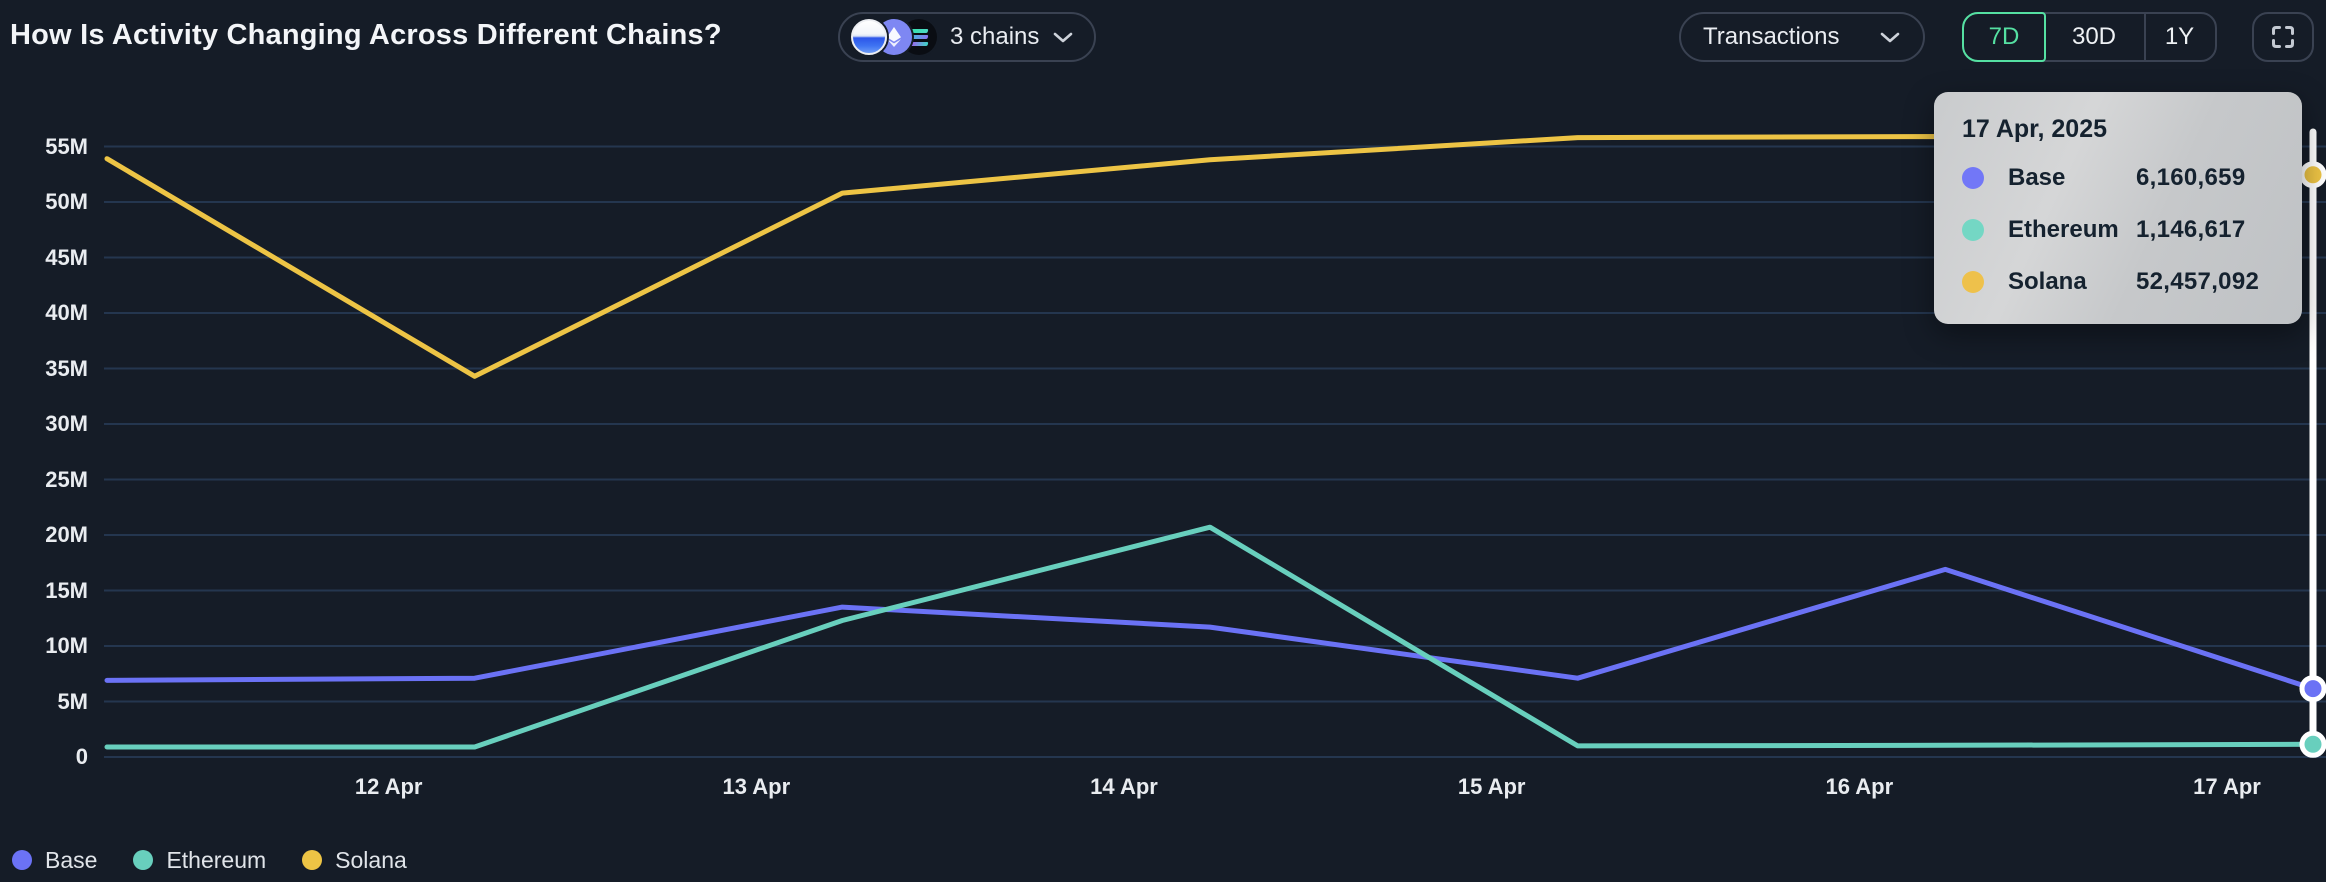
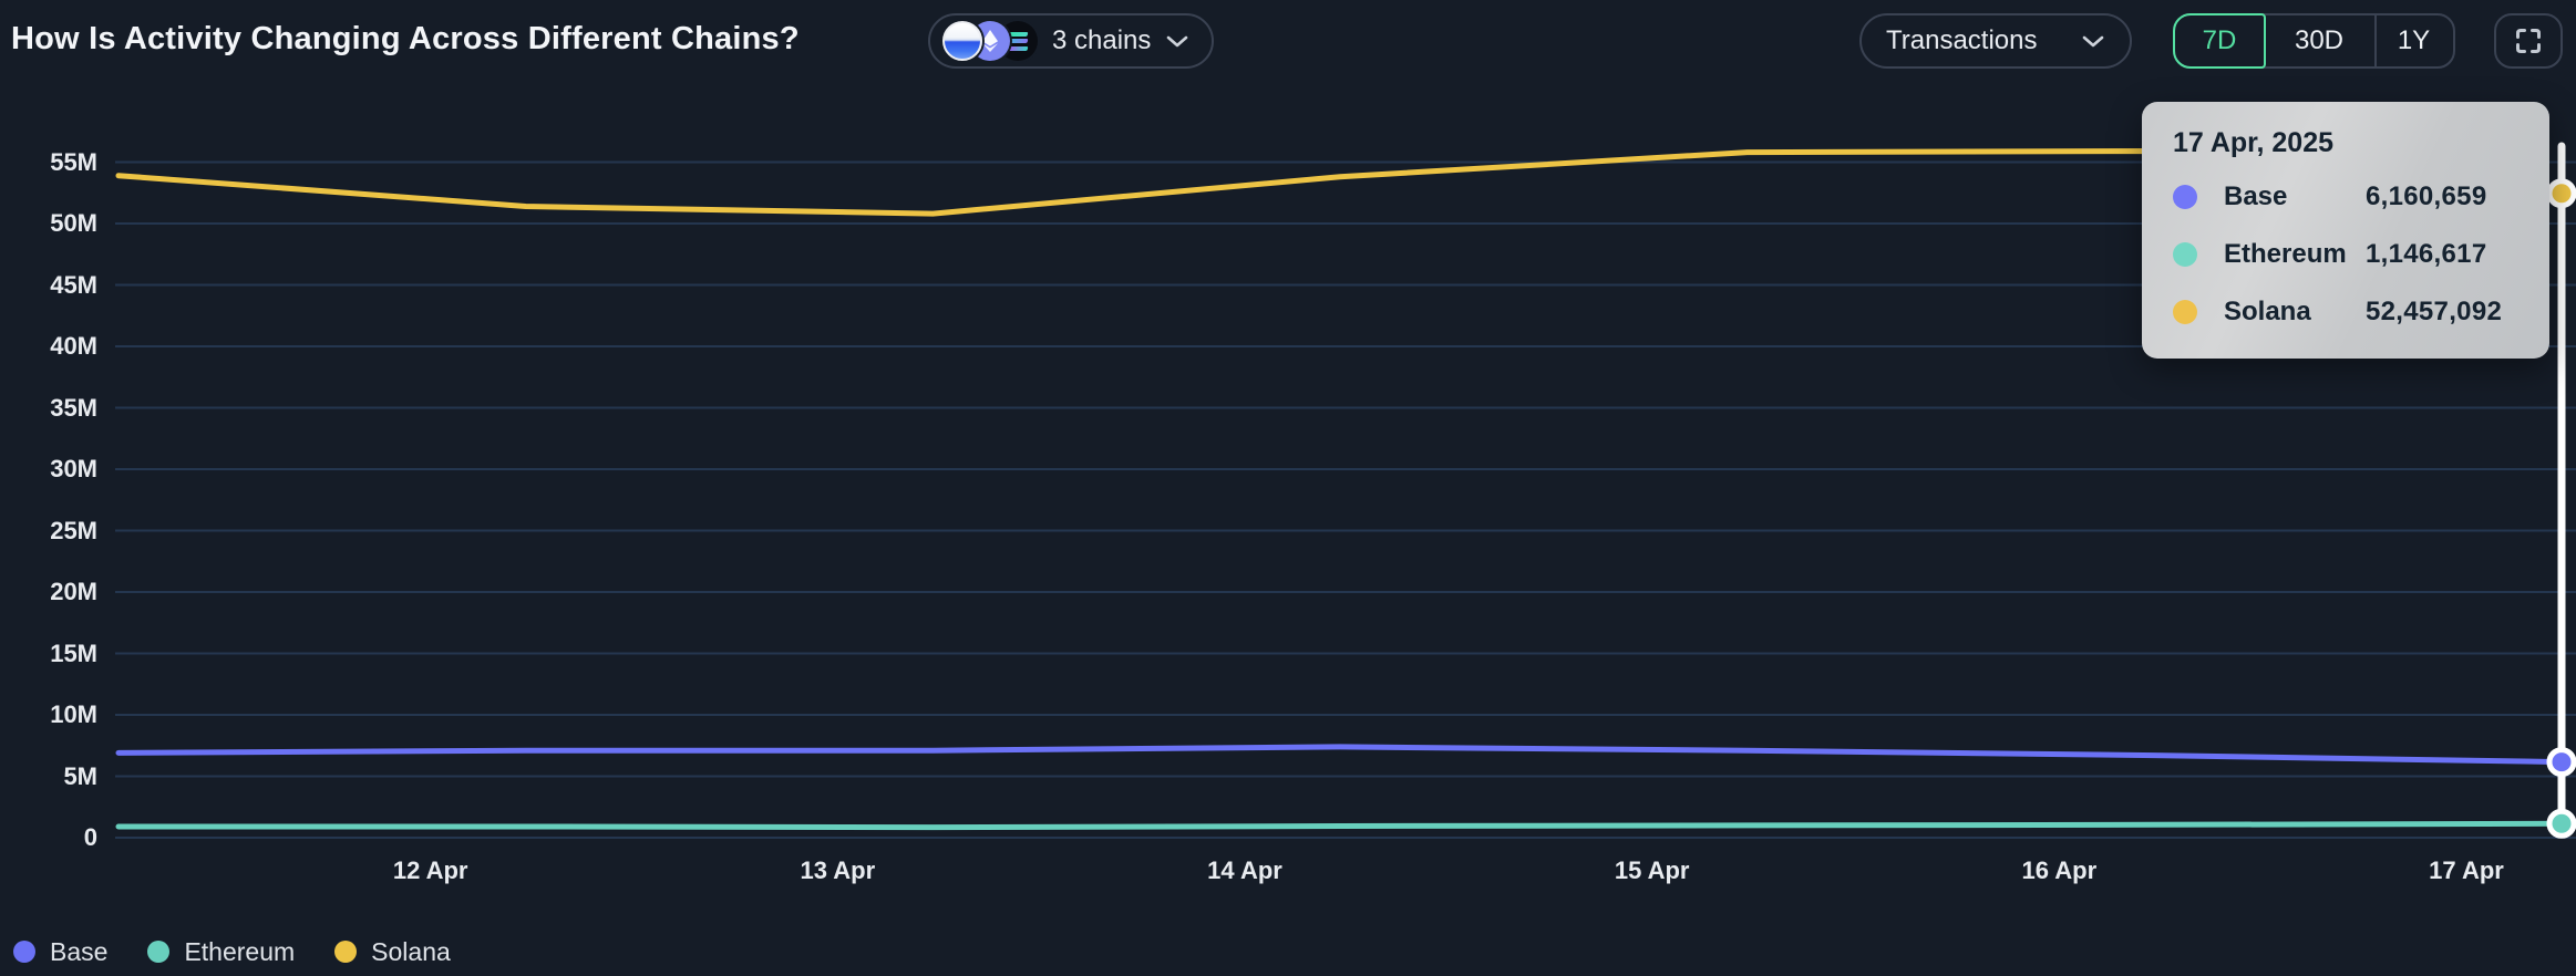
Solana/12 Apr: 34.3M -> 51.4M
Base/13 Apr: 13.5M -> 7.1M
Ethereum/13 Apr: 12.3M -> 0.8M
Base/14 Apr: 11.7M -> 7.4M
Ethereum/14 Apr: 20.7M -> 1.0M
Base/16 Apr: 16.9M -> 6.7M
